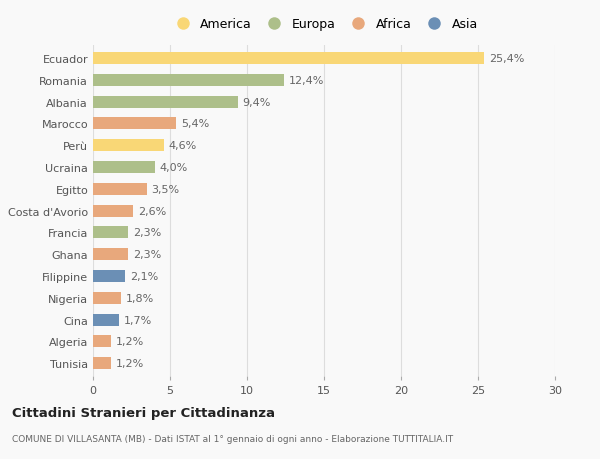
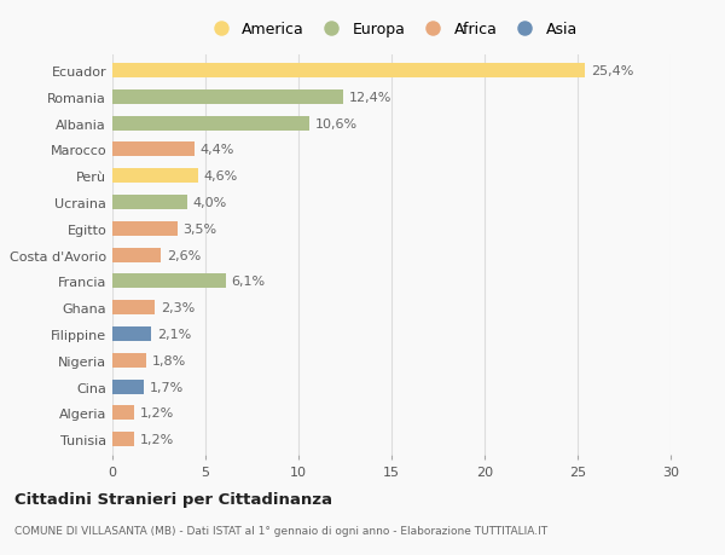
Albania: 9,4% -> 10,6%
Marocco: 5,4% -> 4,4%
Francia: 2,3% -> 6,1%
